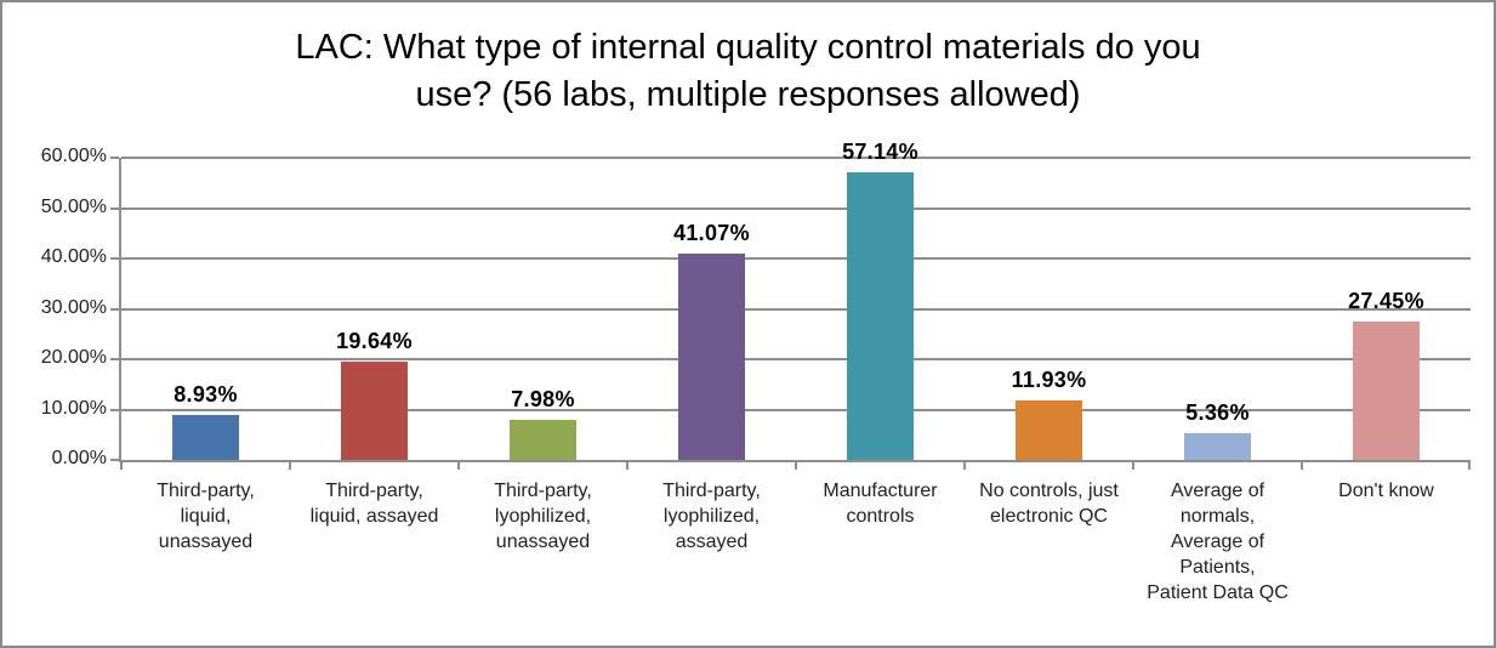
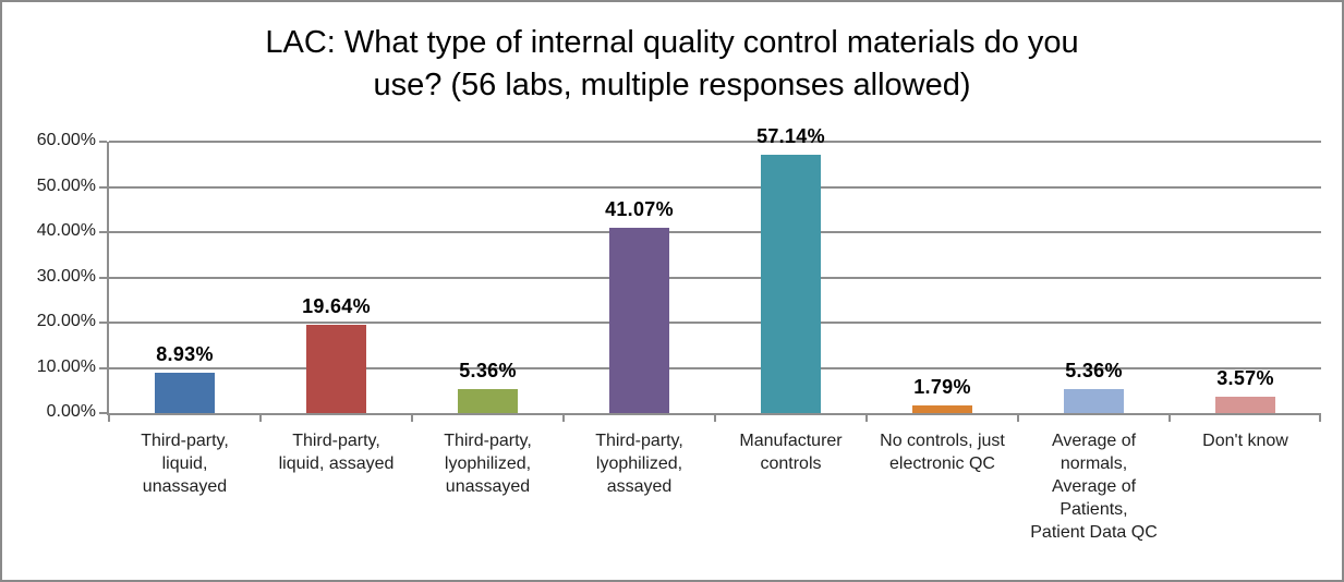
Third-party, lyophilized, unassayed: 7.98% -> 5.36%
No controls, just electronic QC: 11.93% -> 1.79%
Don't know: 27.45% -> 3.57%
